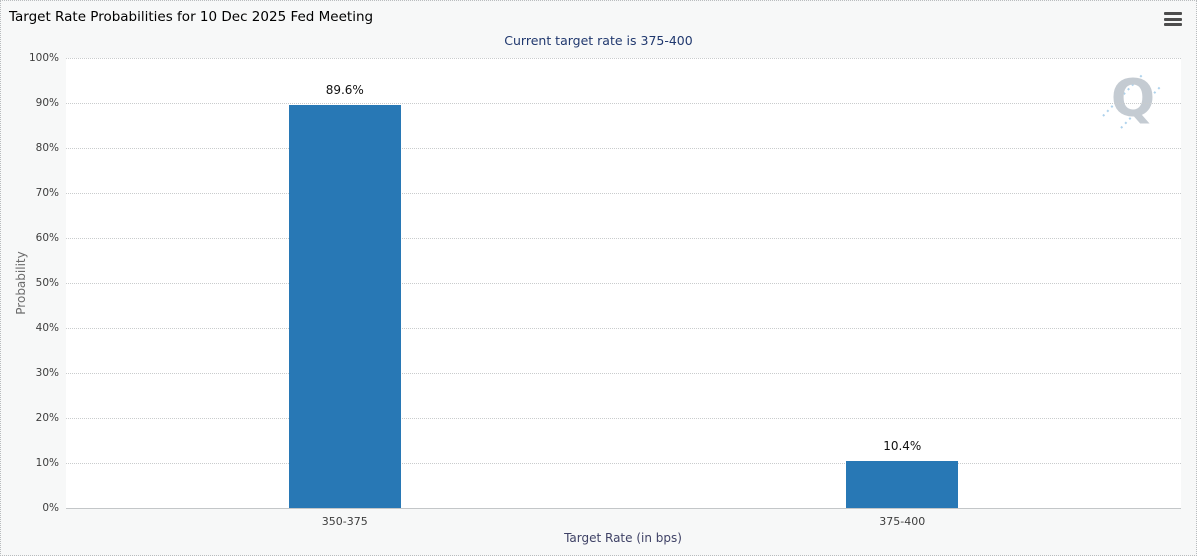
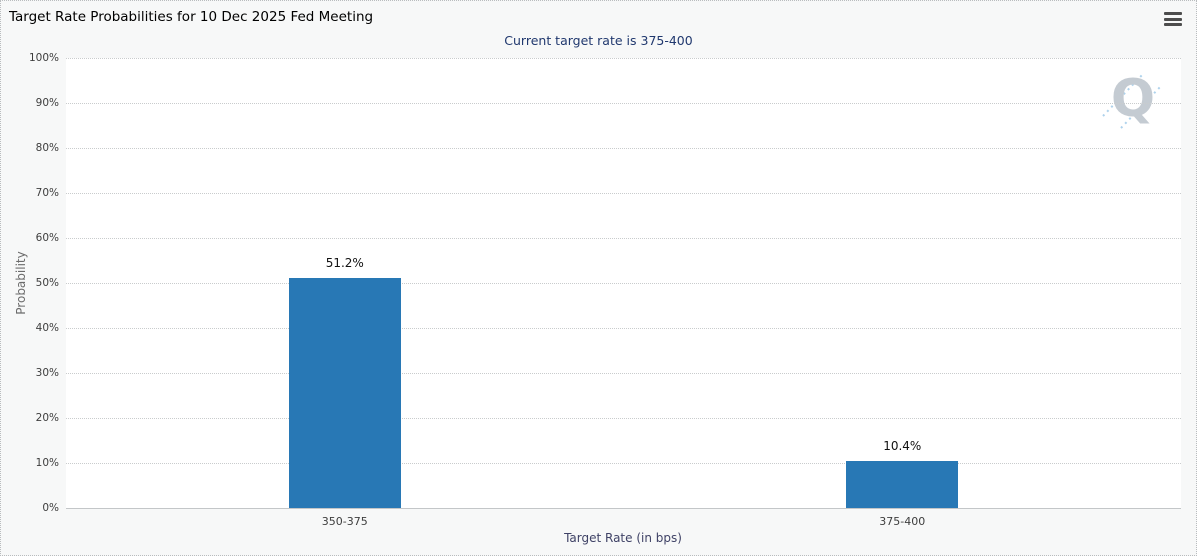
350-375: 89.6% -> 51.2%
